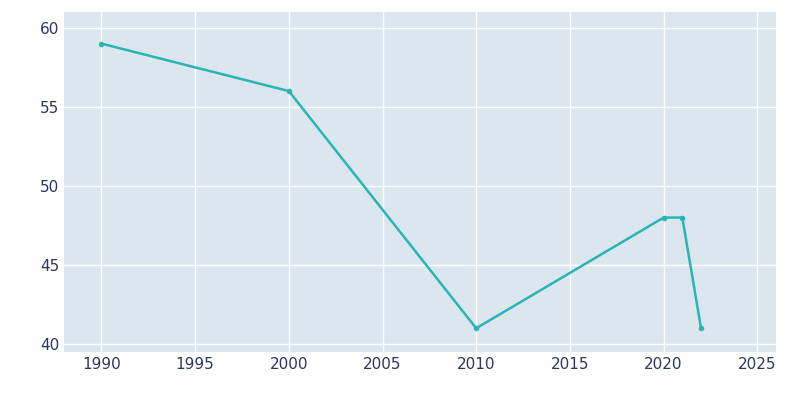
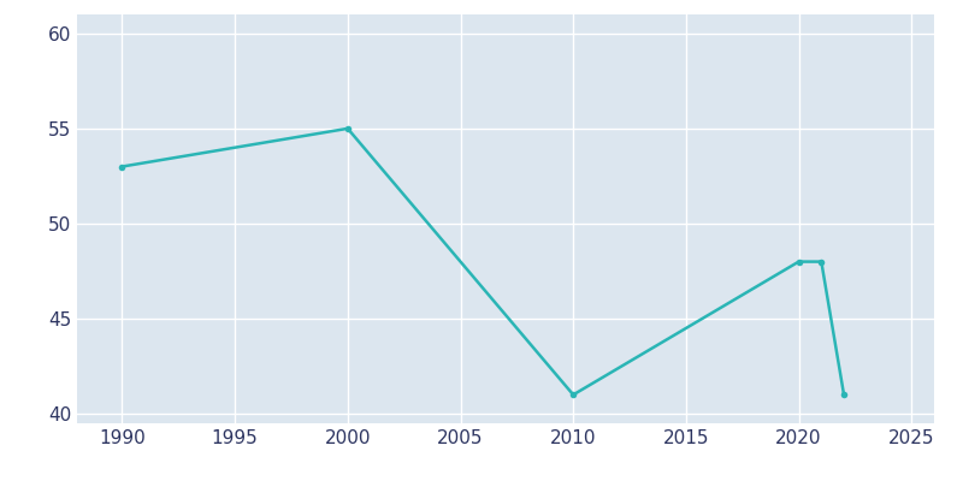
1990: 59 -> 53
2000: 56 -> 55
